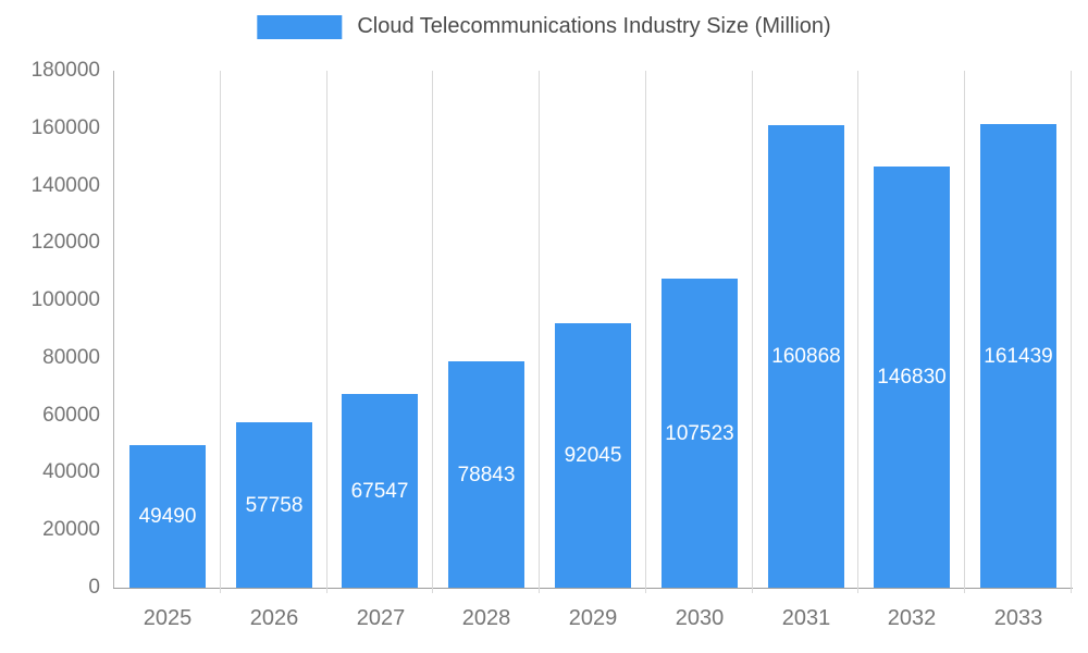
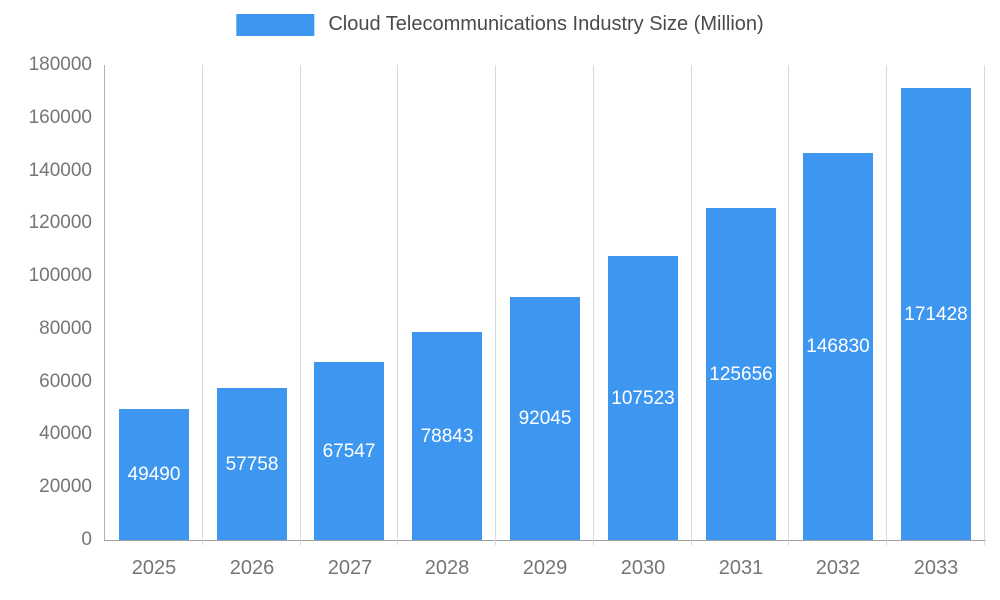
2031: 160868 -> 125656
2033: 161439 -> 171428
